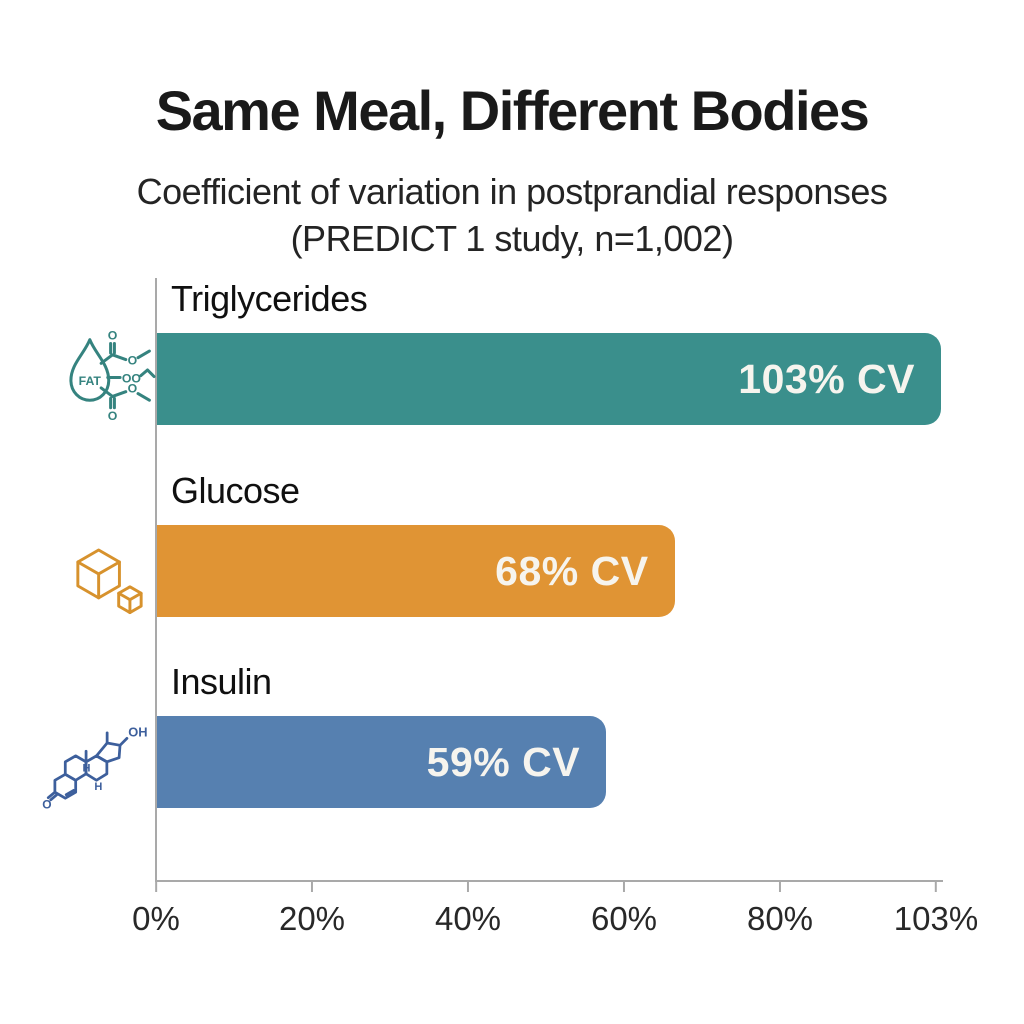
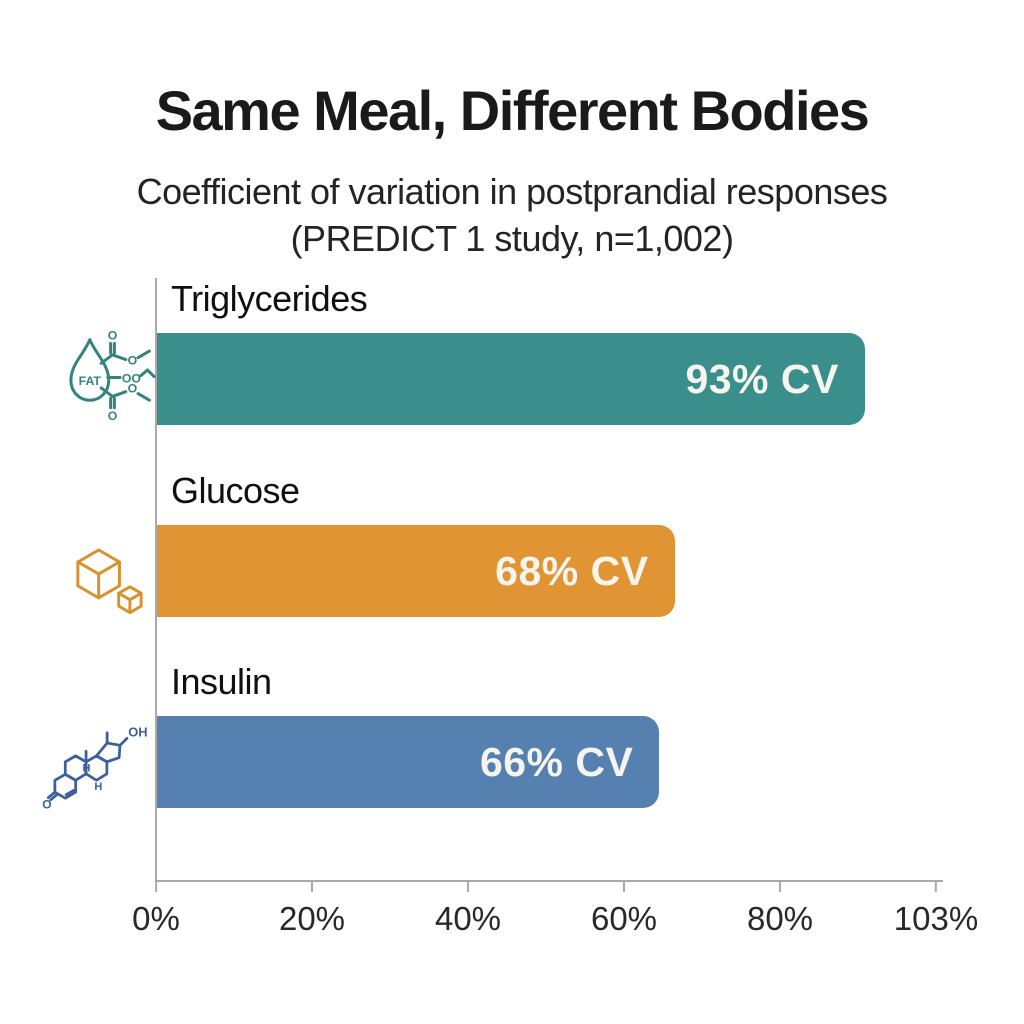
Triglycerides: 103% -> 93%
Insulin: 59% -> 66%
